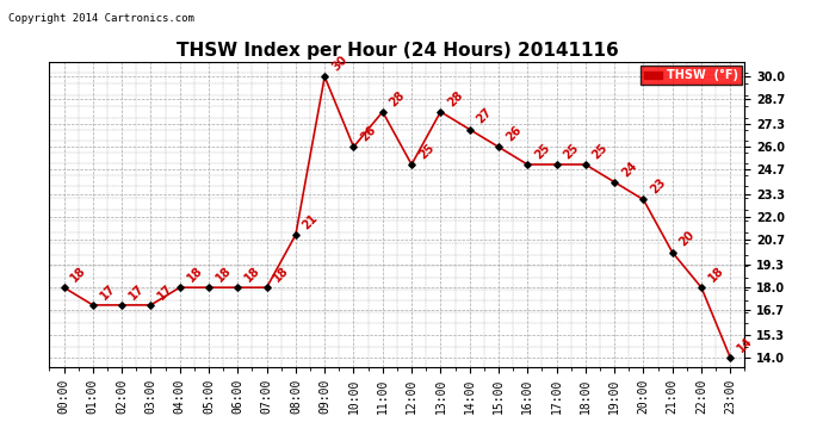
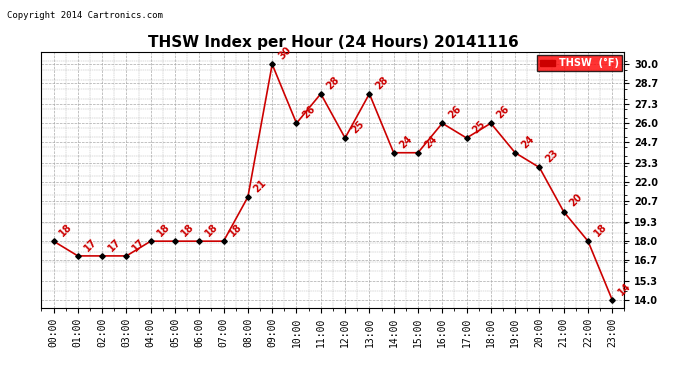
14:00: 27 -> 24
15:00: 26 -> 24
16:00: 25 -> 26
18:00: 25 -> 26
